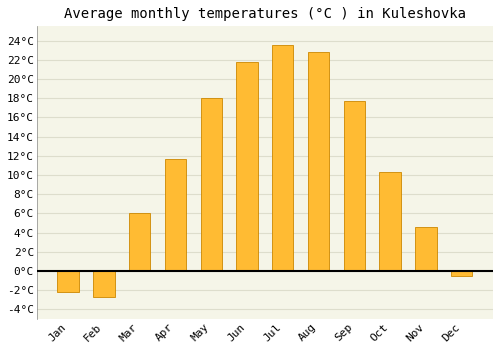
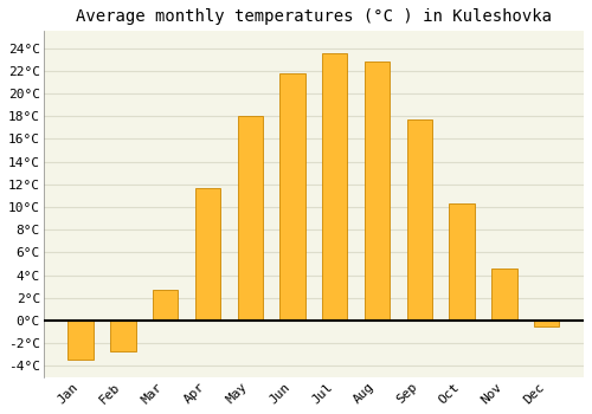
Jan: -2.2°C -> -3.5°C
Mar: 6.0°C -> 2.7°C
